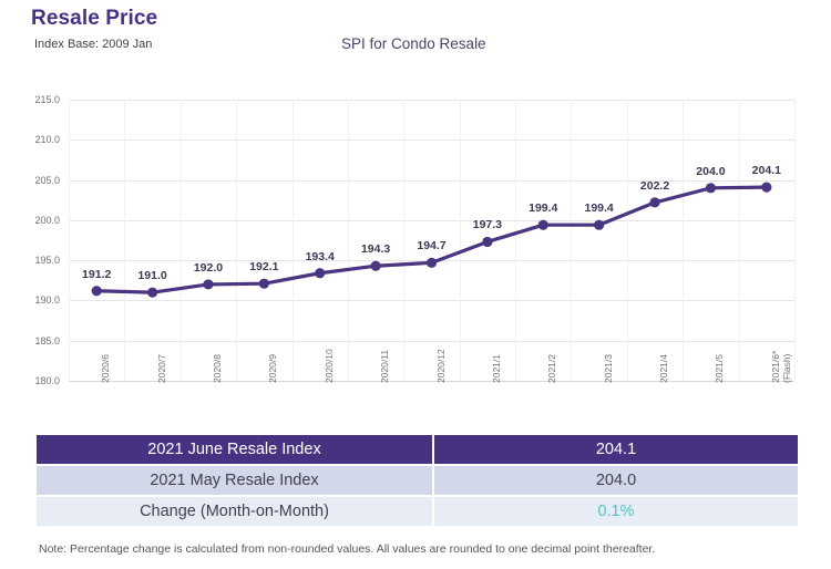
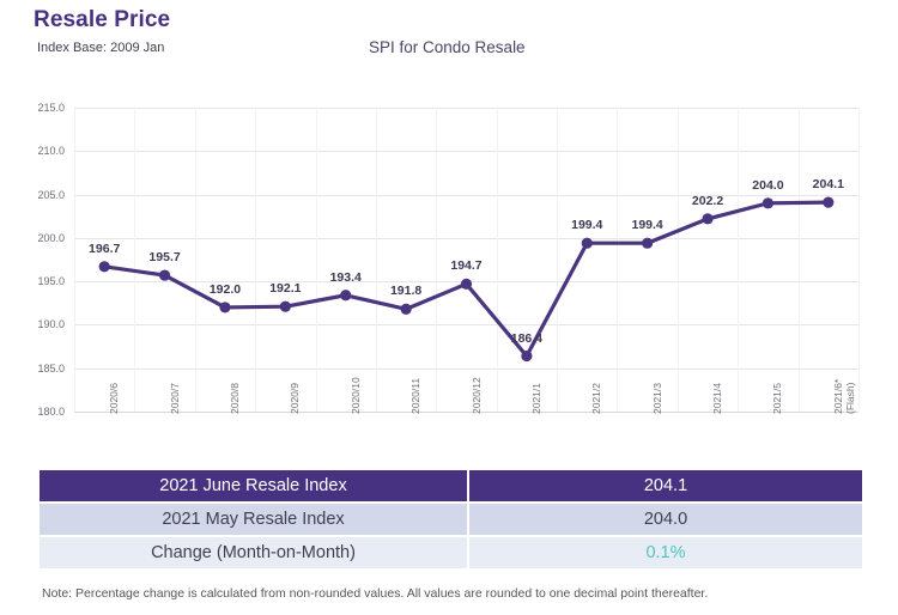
2020/6: 191.2 -> 196.7
2020/7: 191.0 -> 195.7
2020/11: 194.3 -> 191.8
2021/1: 197.3 -> 186.4
